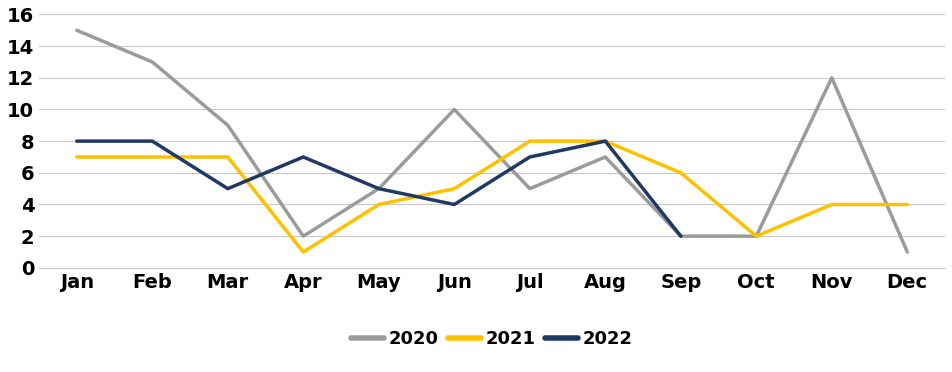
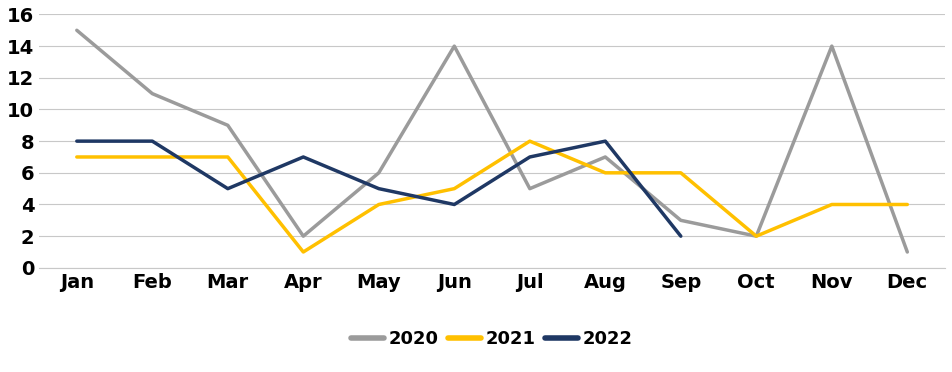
2020/Feb: 13 -> 11
2020/May: 5 -> 6
2020/Jun: 10 -> 14
2021/Aug: 8 -> 6
2020/Sep: 2 -> 3
2020/Nov: 12 -> 14
